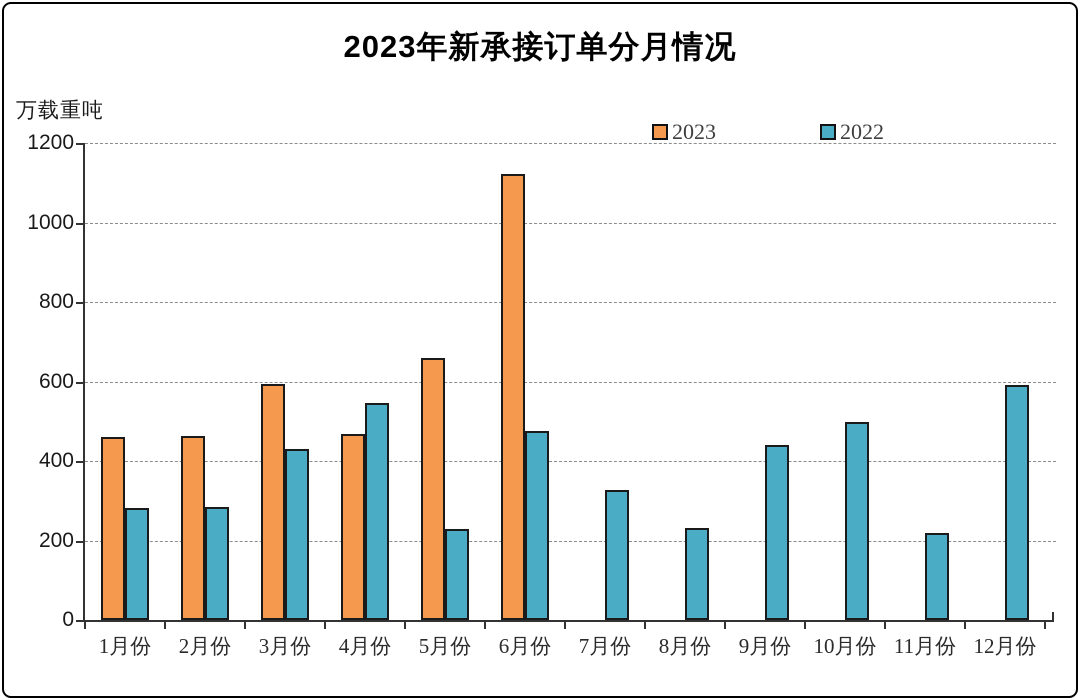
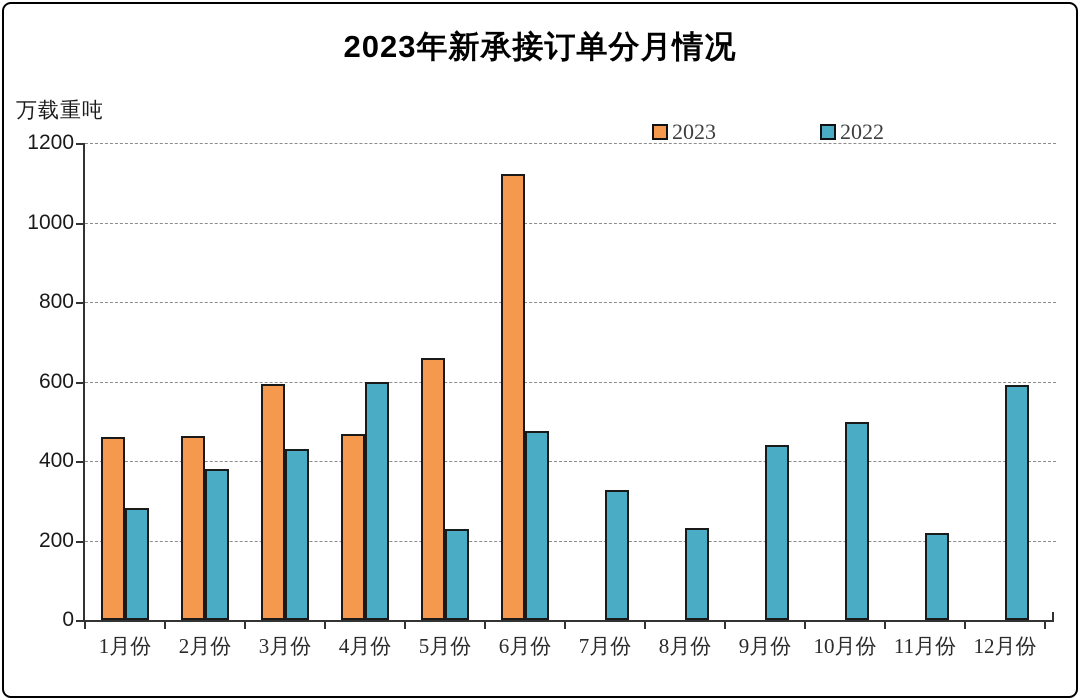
2022/2月份: 280 -> 380
2022/4月份: 550 -> 600
